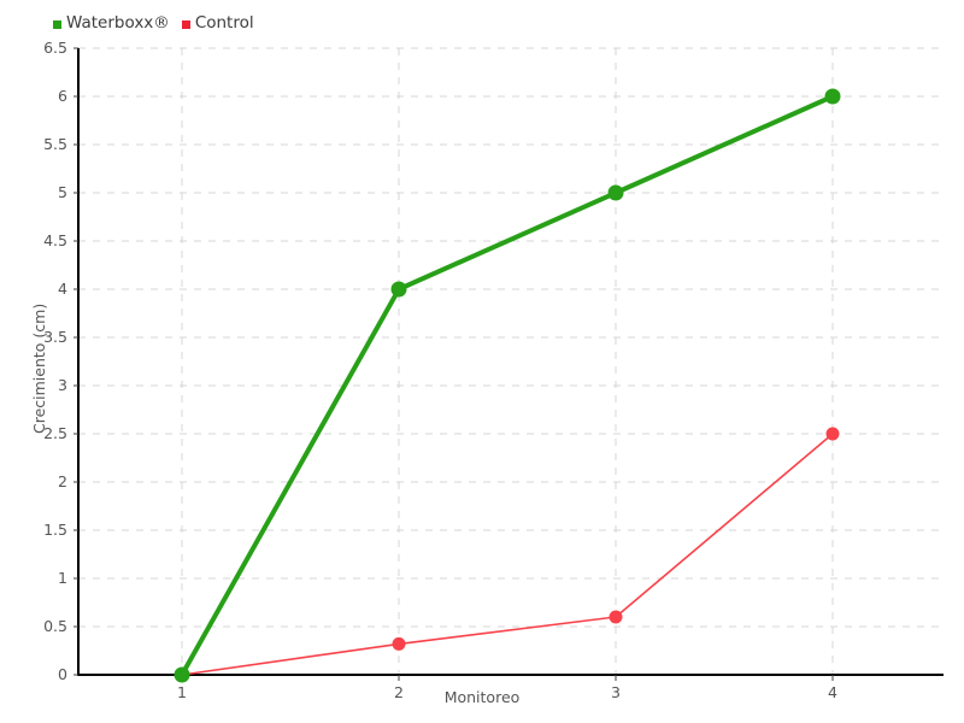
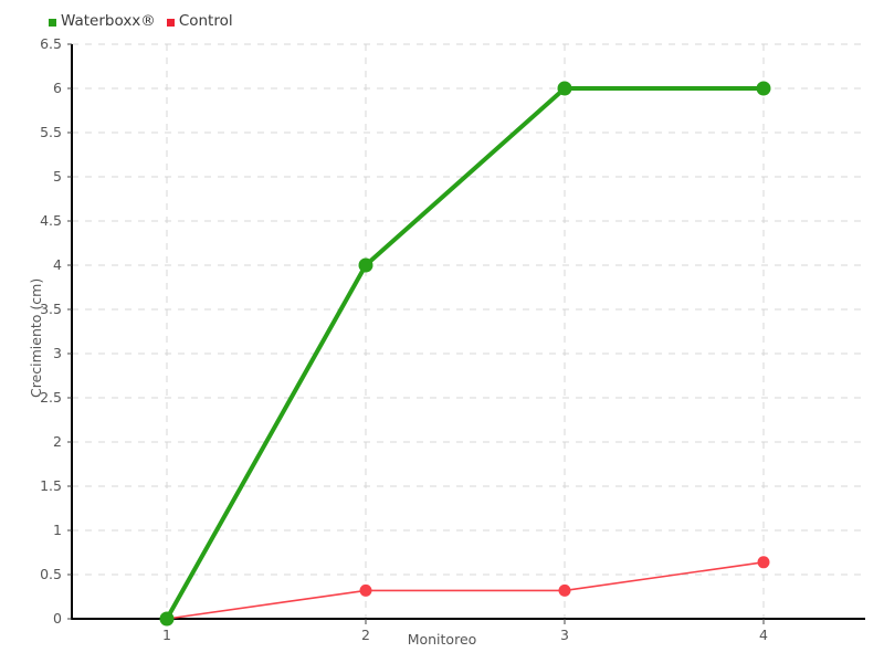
Waterboxx®/3: 5 -> 6
Control/3: 0.6 -> 0.3
Control/4: 2.5 -> 0.6
